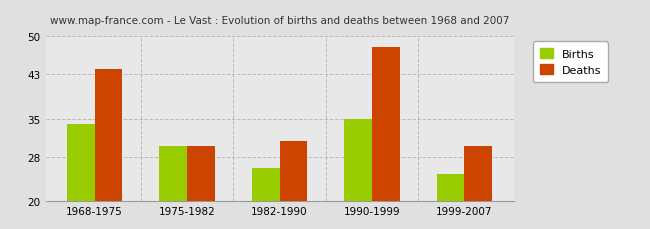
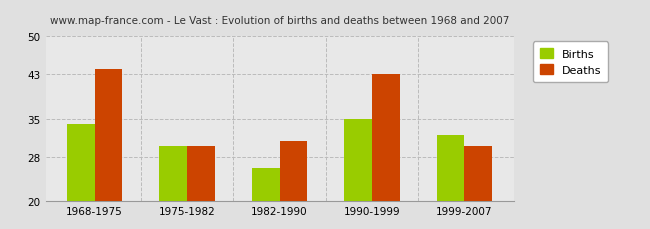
Deaths/1990-1999: 48 -> 43
Births/1999-2007: 25 -> 32
